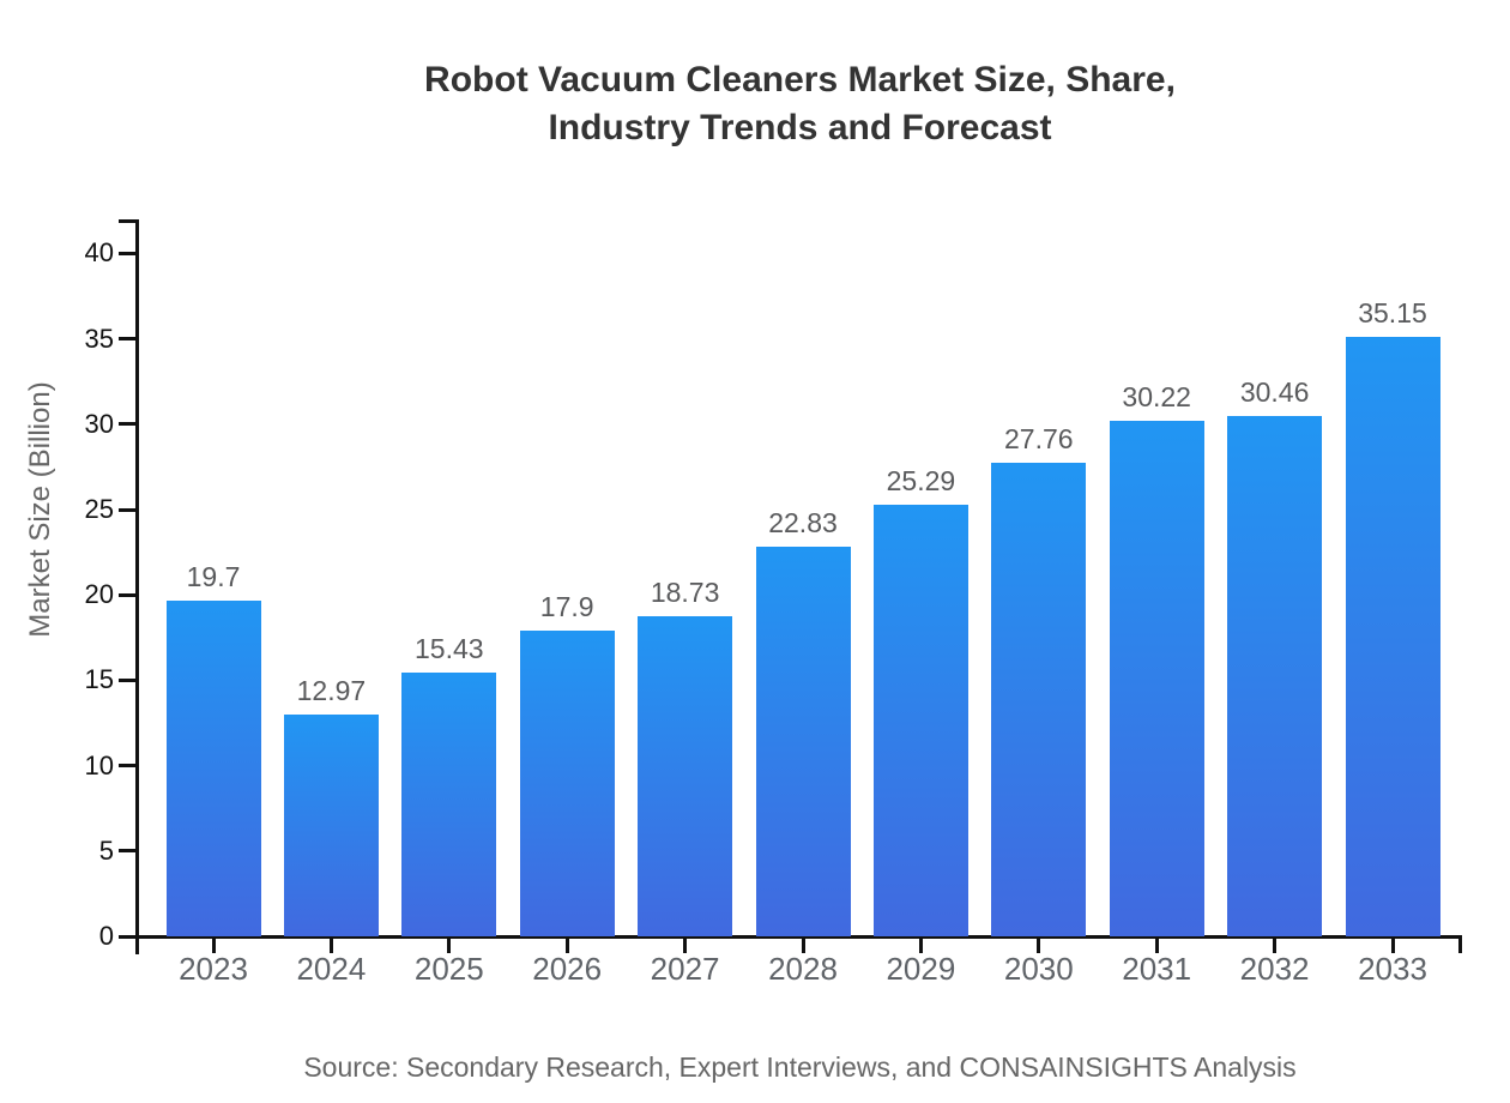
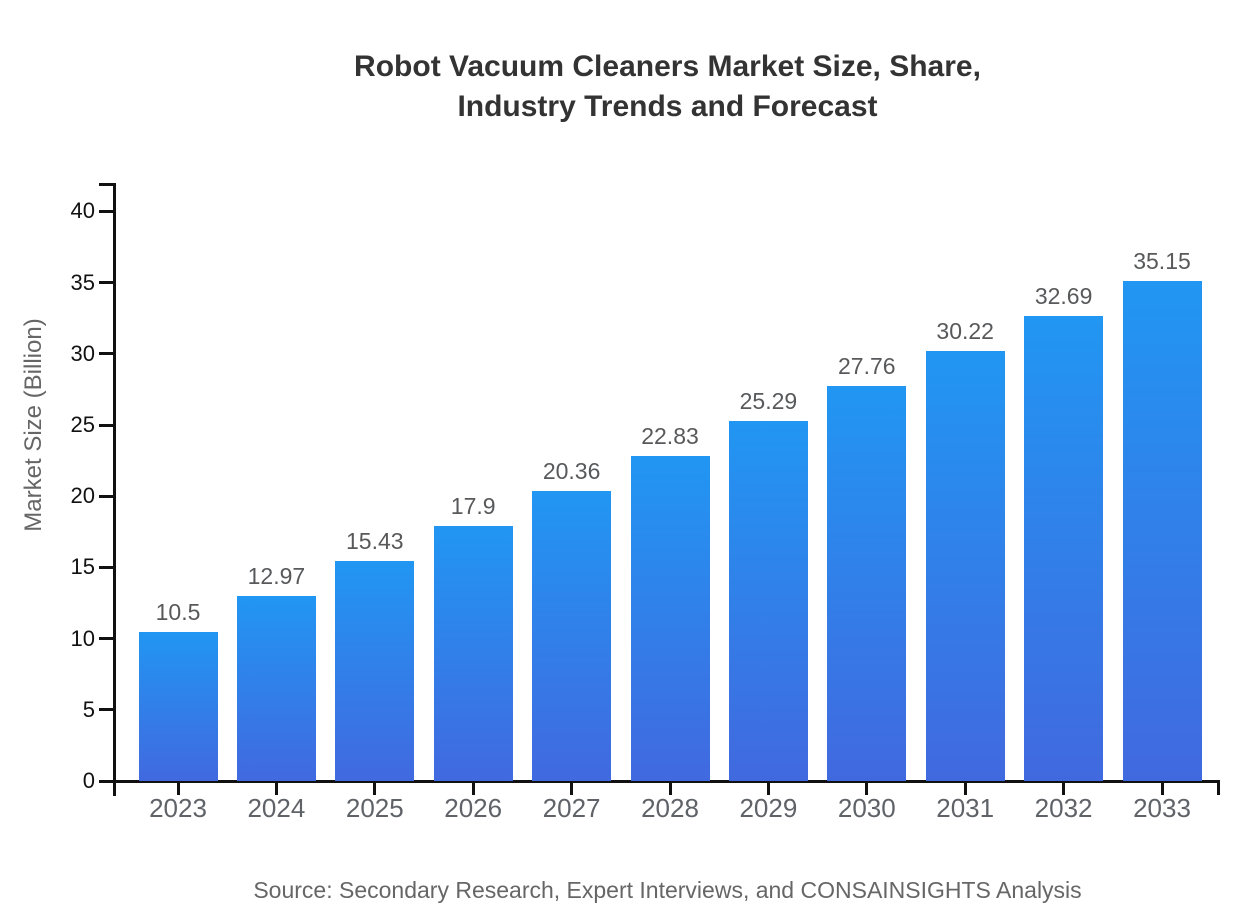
2023: 19.7 -> 10.5
2027: 18.73 -> 20.36
2032: 30.46 -> 32.69
